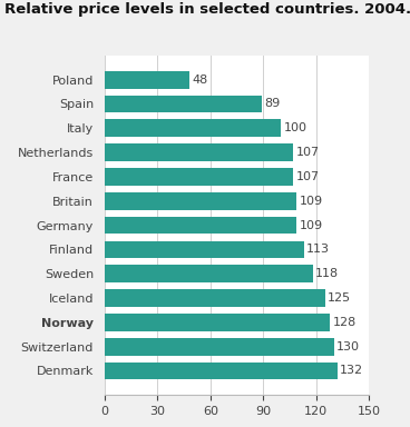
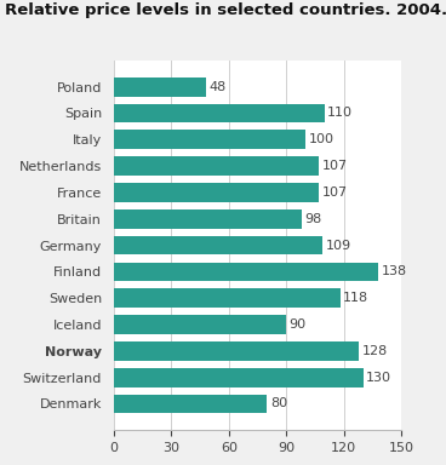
Spain: 89 -> 110
Britain: 109 -> 98
Finland: 113 -> 138
Iceland: 125 -> 90
Denmark: 132 -> 80
